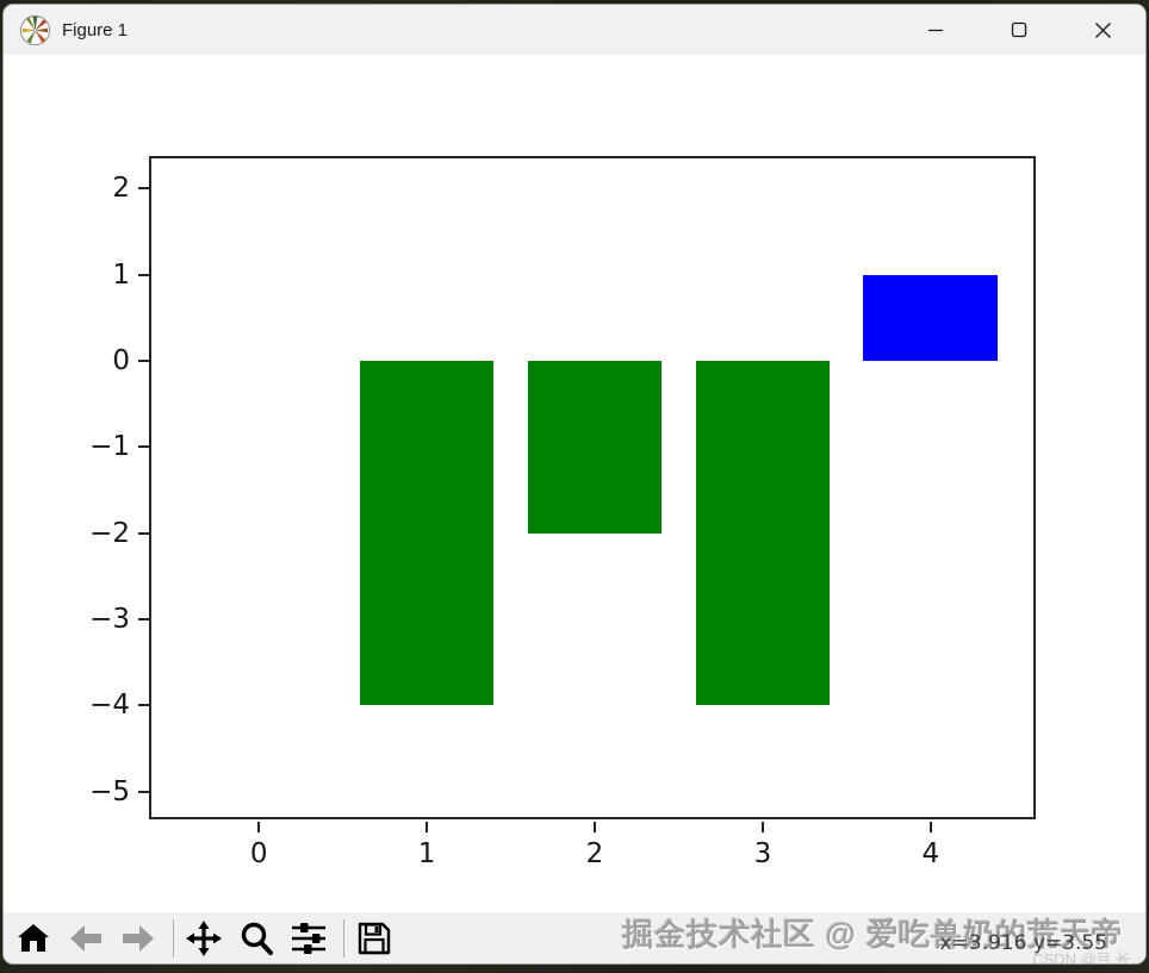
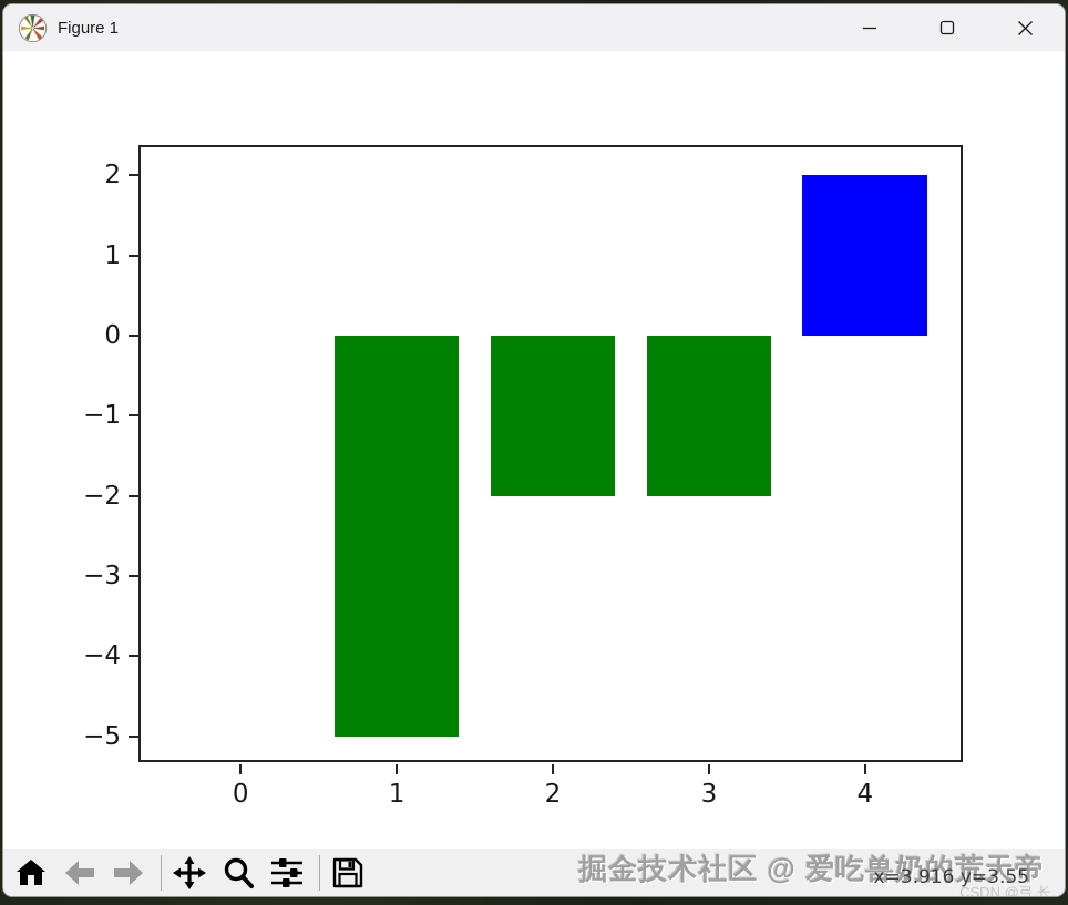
1: -4 -> -5
3: -4 -> -2
4: 1 -> 2
